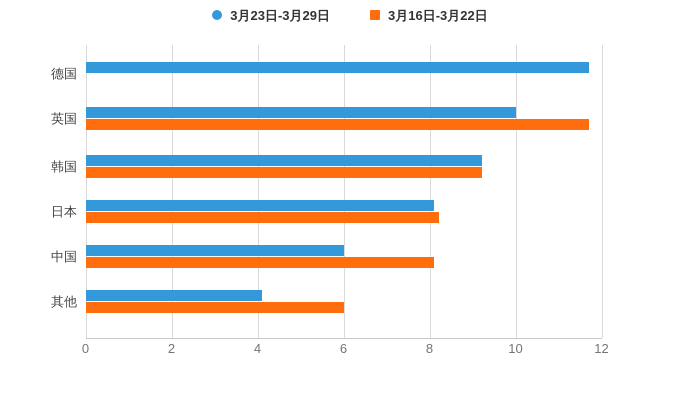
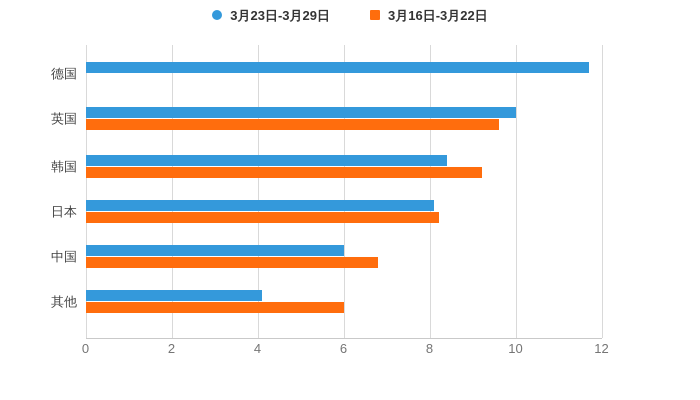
3月16日-3月22日/英国: 11.7 -> 9.6
3月23日-3月29日/韩国: 9.2 -> 8.4
3月16日-3月22日/中国: 8.1 -> 6.8
